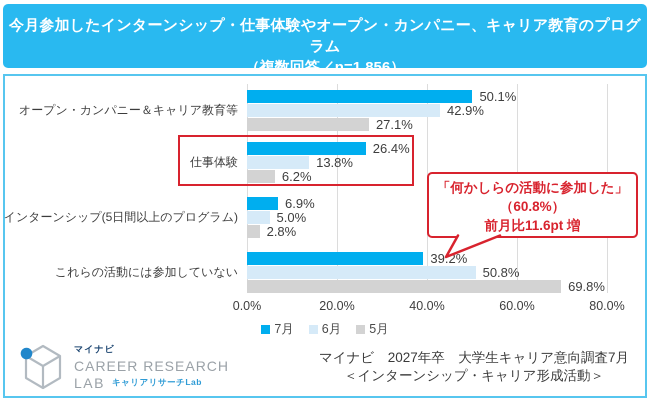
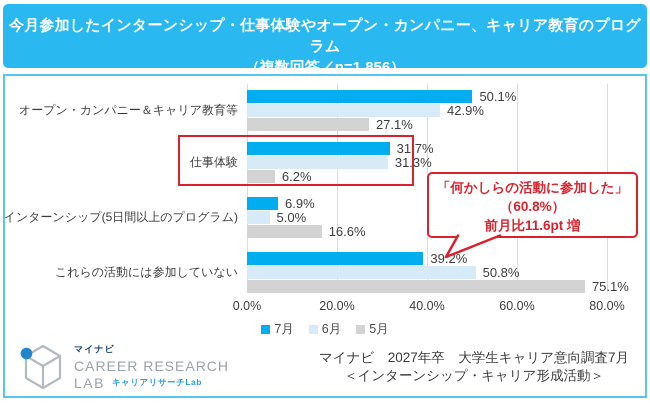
7月/仕事体験: 26.4% -> 31.7%
6月/仕事体験: 13.8% -> 31.3%
5月/インターンシップ(5日間以上のプログラム): 2.8% -> 16.6%
5月/これらの活動には参加していない: 69.8% -> 75.1%
